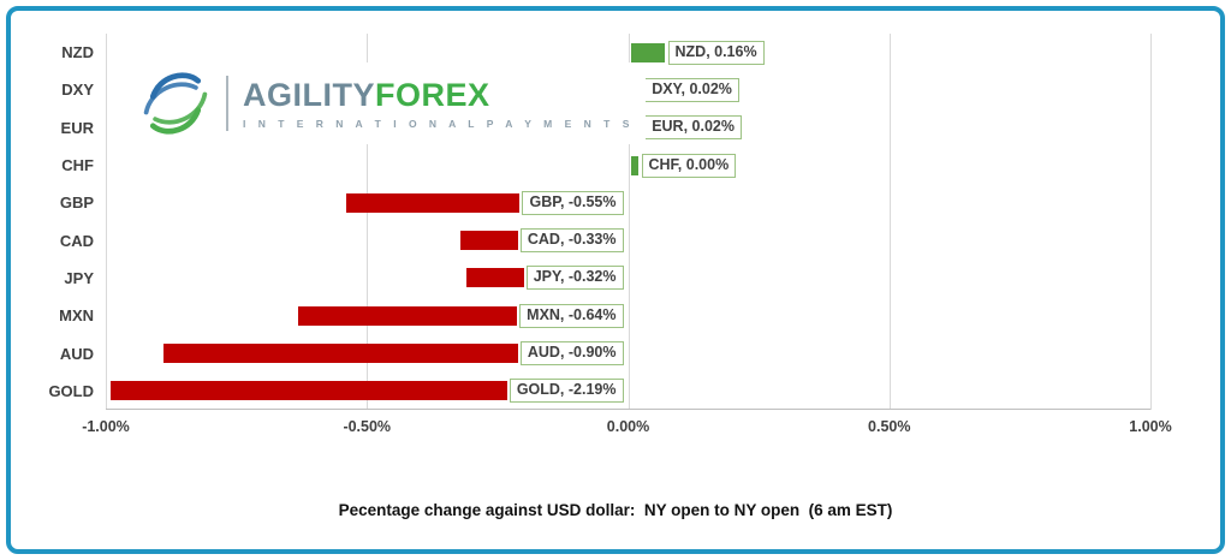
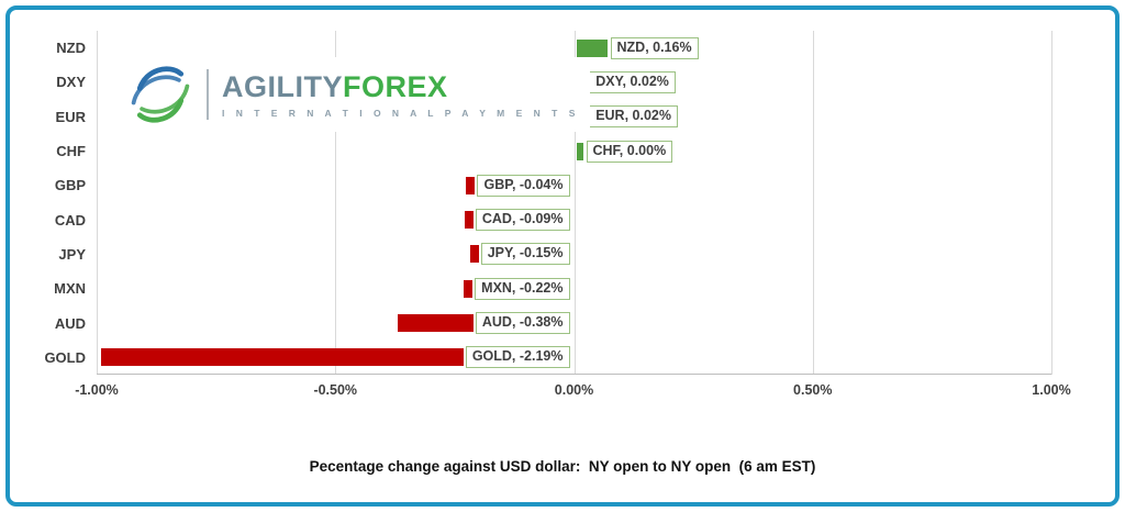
GBP: -0.55% -> -0.04%
CAD: -0.33% -> -0.09%
JPY: -0.32% -> -0.15%
MXN: -0.64% -> -0.22%
AUD: -0.90% -> -0.38%
